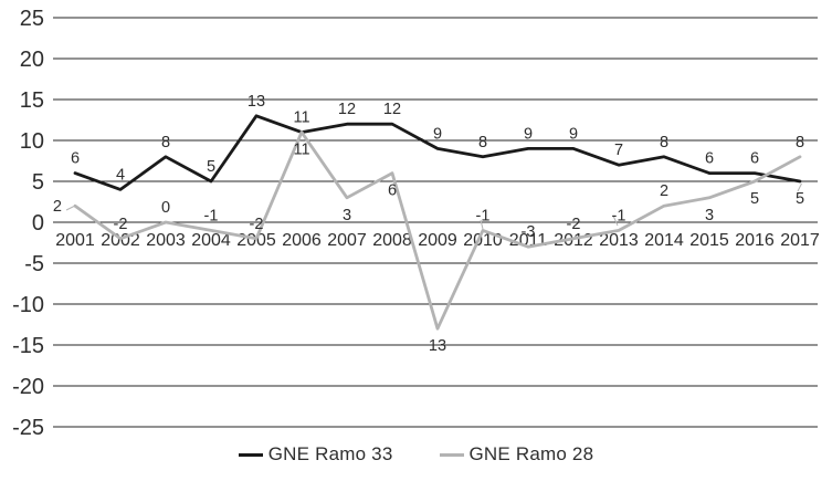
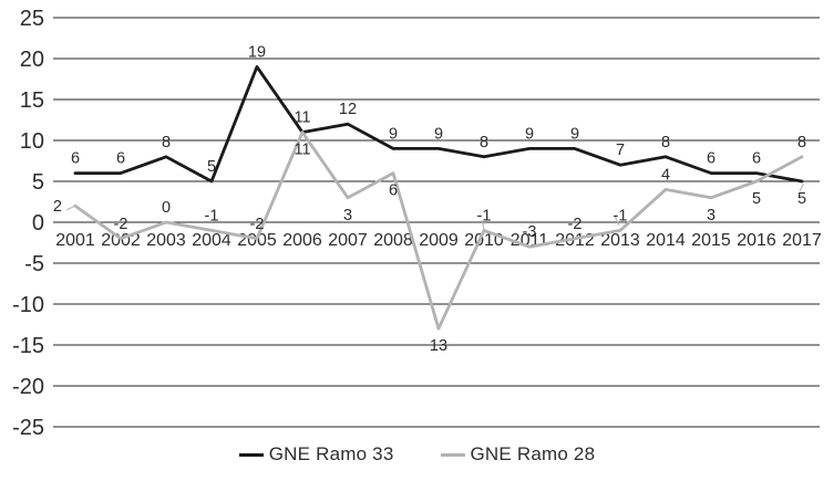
GNE Ramo 33/2002: 4 -> 6
GNE Ramo 33/2005: 13 -> 19
GNE Ramo 33/2008: 12 -> 9
GNE Ramo 28/2014: 2 -> 4
